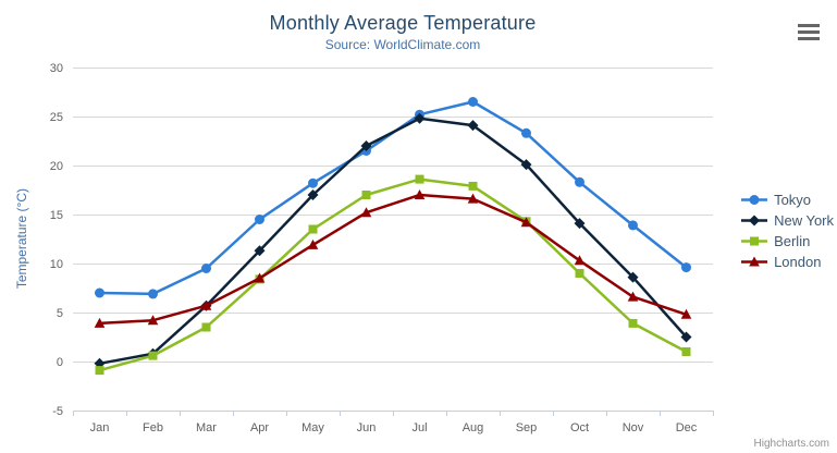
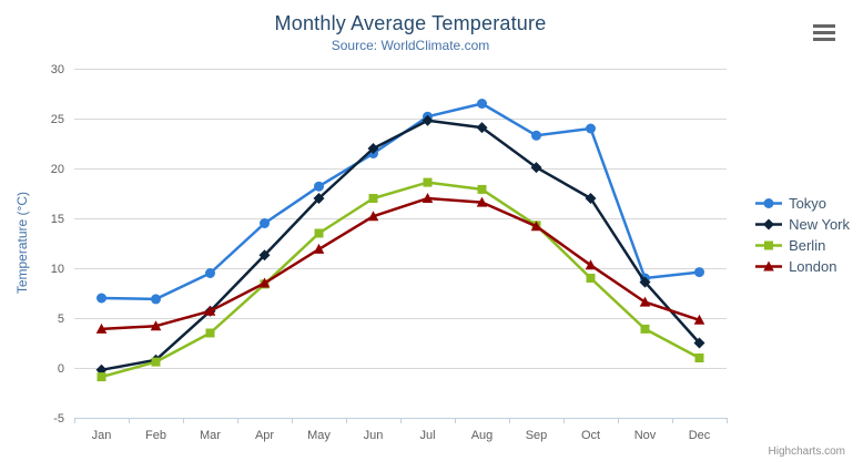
Tokyo/Oct: 18 -> 24
New York/Oct: 14 -> 17
Tokyo/Nov: 14 -> 9
